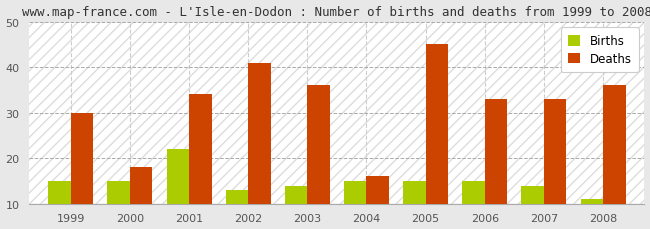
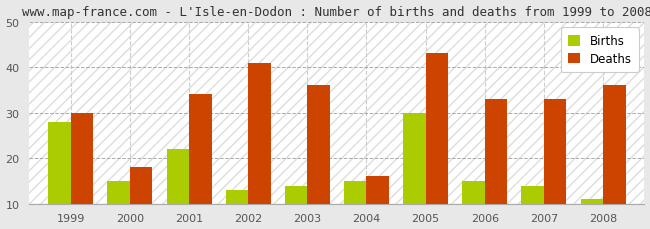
Births/1999: 15 -> 28
Births/2005: 15 -> 30
Deaths/2005: 45 -> 43
